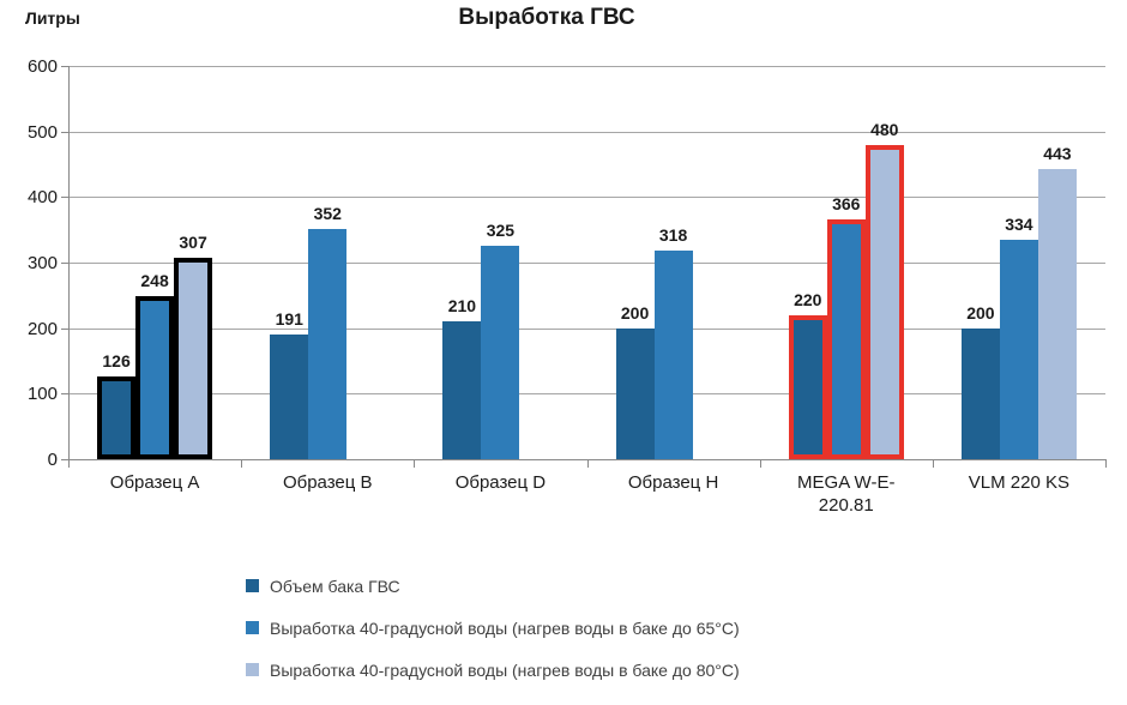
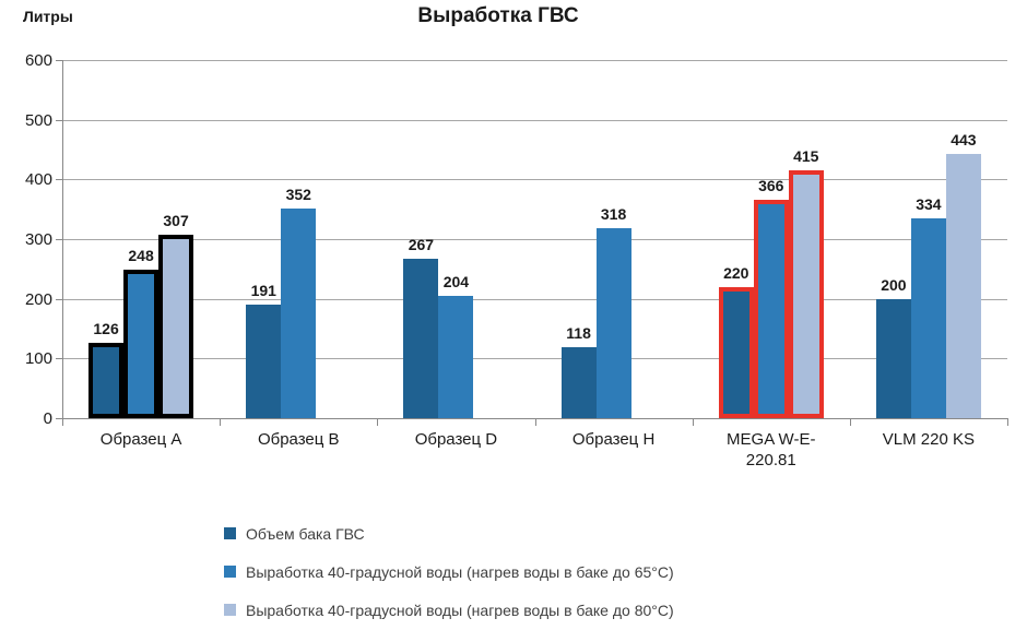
Объем бака ГВС/Образец D: 210 -> 267
Выработка 40-градусной воды (нагрев воды в баке до 65°С)/Образец D: 325 -> 204
Объем бака ГВС/Образец H: 200 -> 118
Выработка 40-градусной воды (нагрев воды в баке до 80°С)/MEGA W-E-220.81: 480 -> 415
